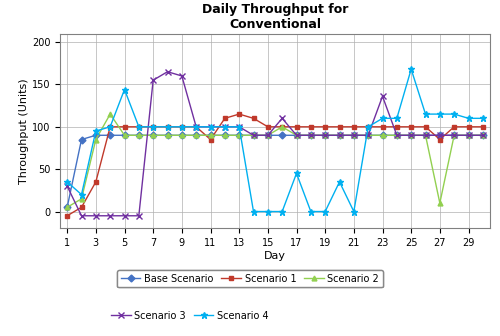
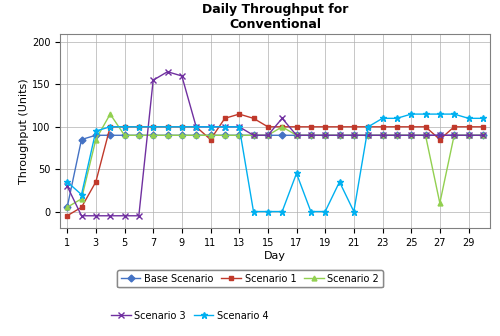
Scenario 4/5: 144 -> 100
Scenario 3/23: 136 -> 90
Scenario 4/25: 168 -> 115
